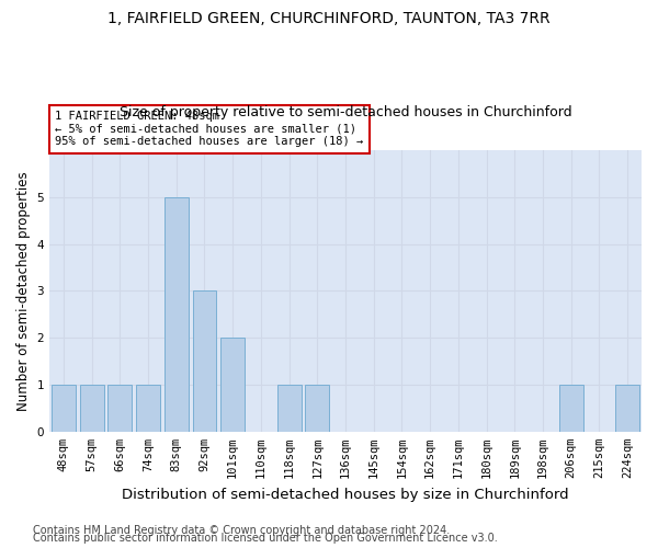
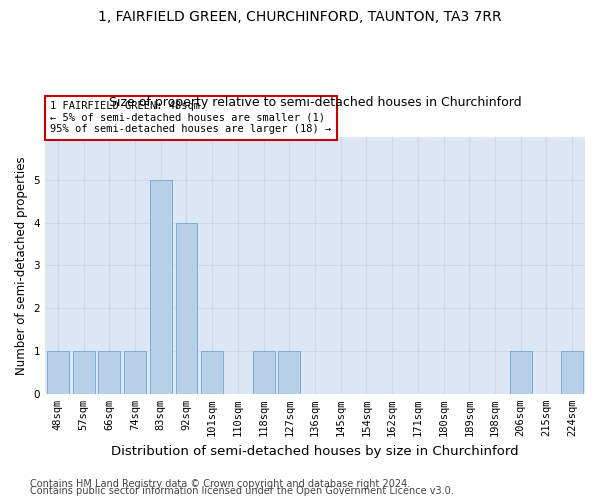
92sqm: 3 -> 4
101sqm: 2 -> 1
